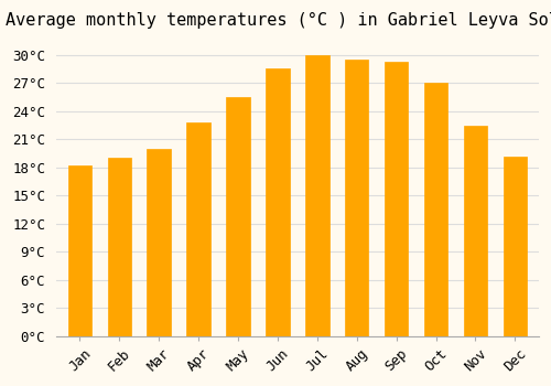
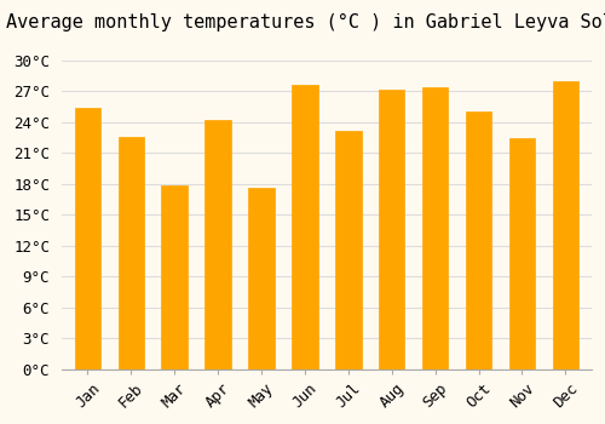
Jan: 18.2°C -> 25.4°C
Feb: 19.0°C -> 22.6°C
Mar: 20.0°C -> 17.8°C
Apr: 22.8°C -> 24.2°C
May: 25.5°C -> 17.6°C
Jun: 28.6°C -> 27.6°C
Jul: 30.0°C -> 23.2°C
Aug: 29.5°C -> 27.2°C
Sep: 29.3°C -> 27.4°C
Oct: 27.0°C -> 25.0°C
Dec: 19.2°C -> 28.0°C
